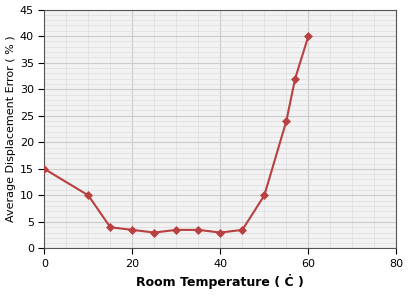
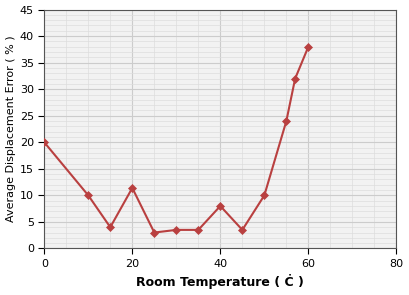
0: 15.0 -> 20.0
20: 3.5 -> 11.4
40: 3.0 -> 8.0
60: 40.0 -> 38.0
